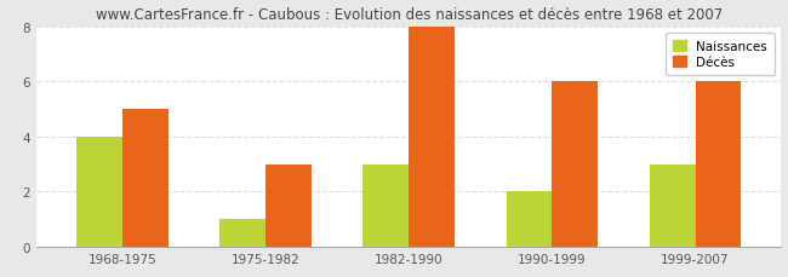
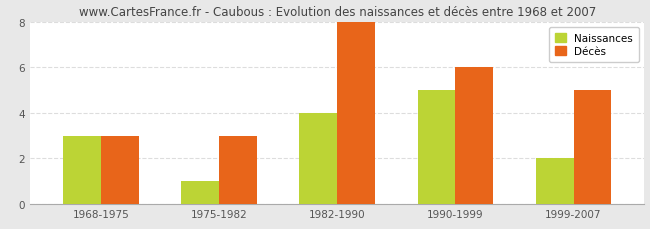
Naissances/1968-1975: 4 -> 3
Décès/1968-1975: 5 -> 3
Naissances/1982-1990: 3 -> 4
Naissances/1990-1999: 2 -> 5
Naissances/1999-2007: 3 -> 2
Décès/1999-2007: 6 -> 5
